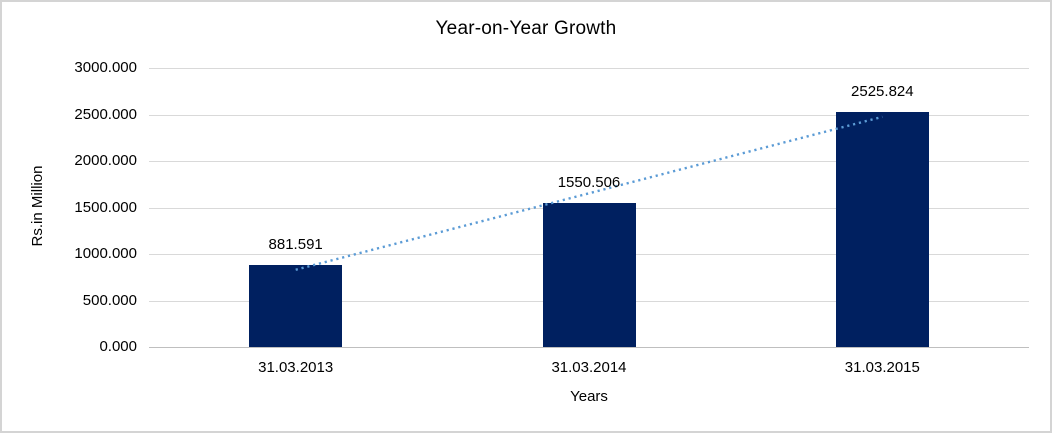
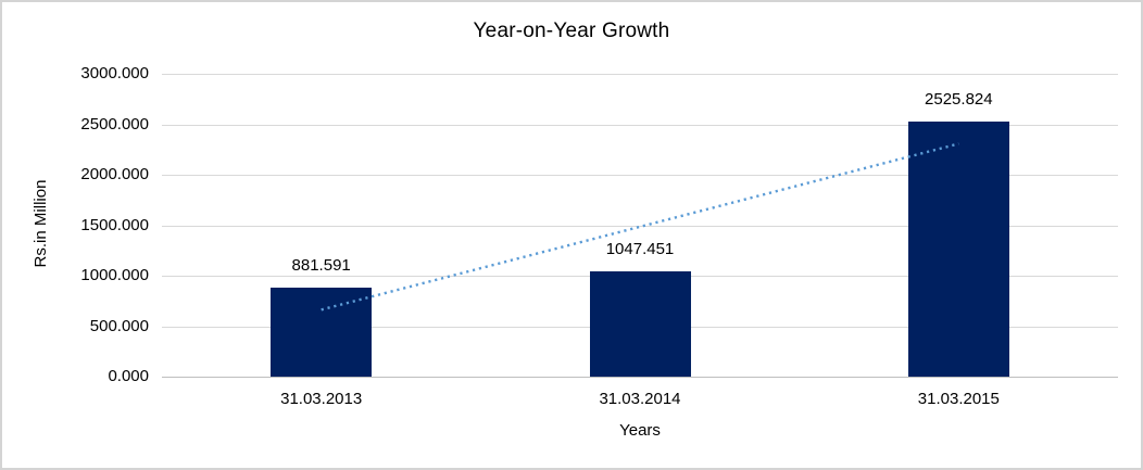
31.03.2014: 1550.506 -> 1047.451
